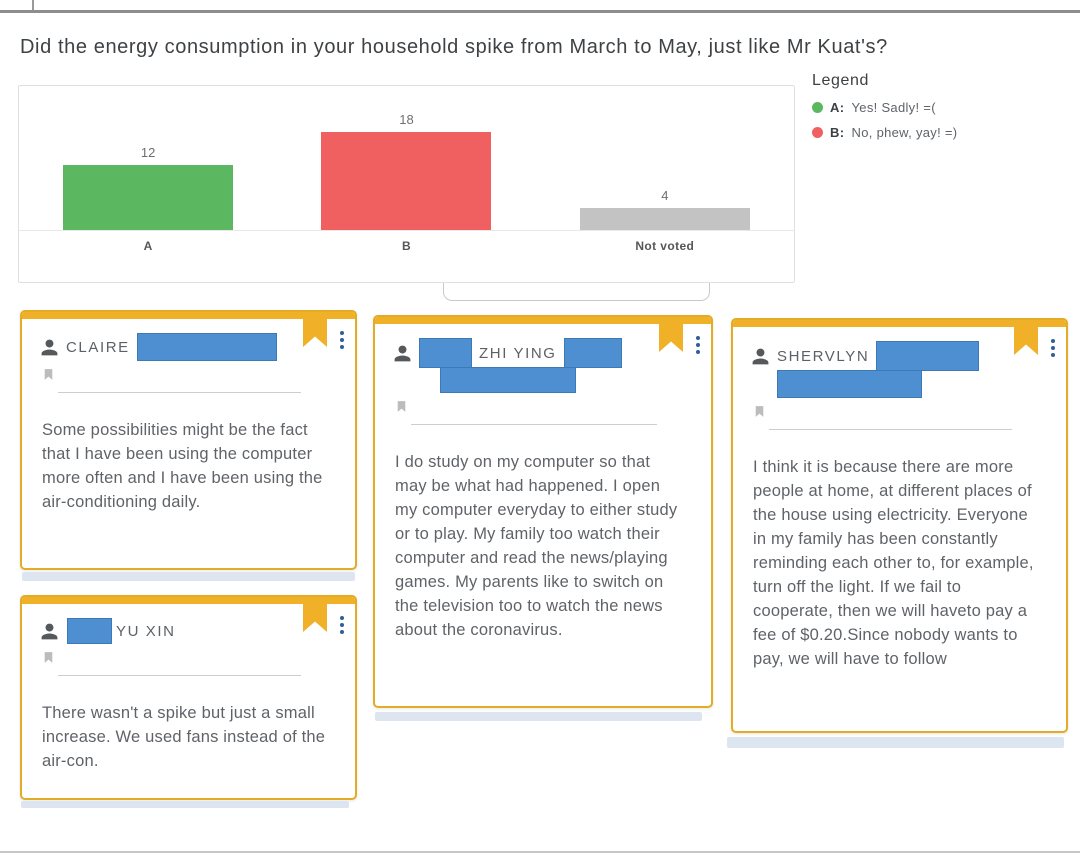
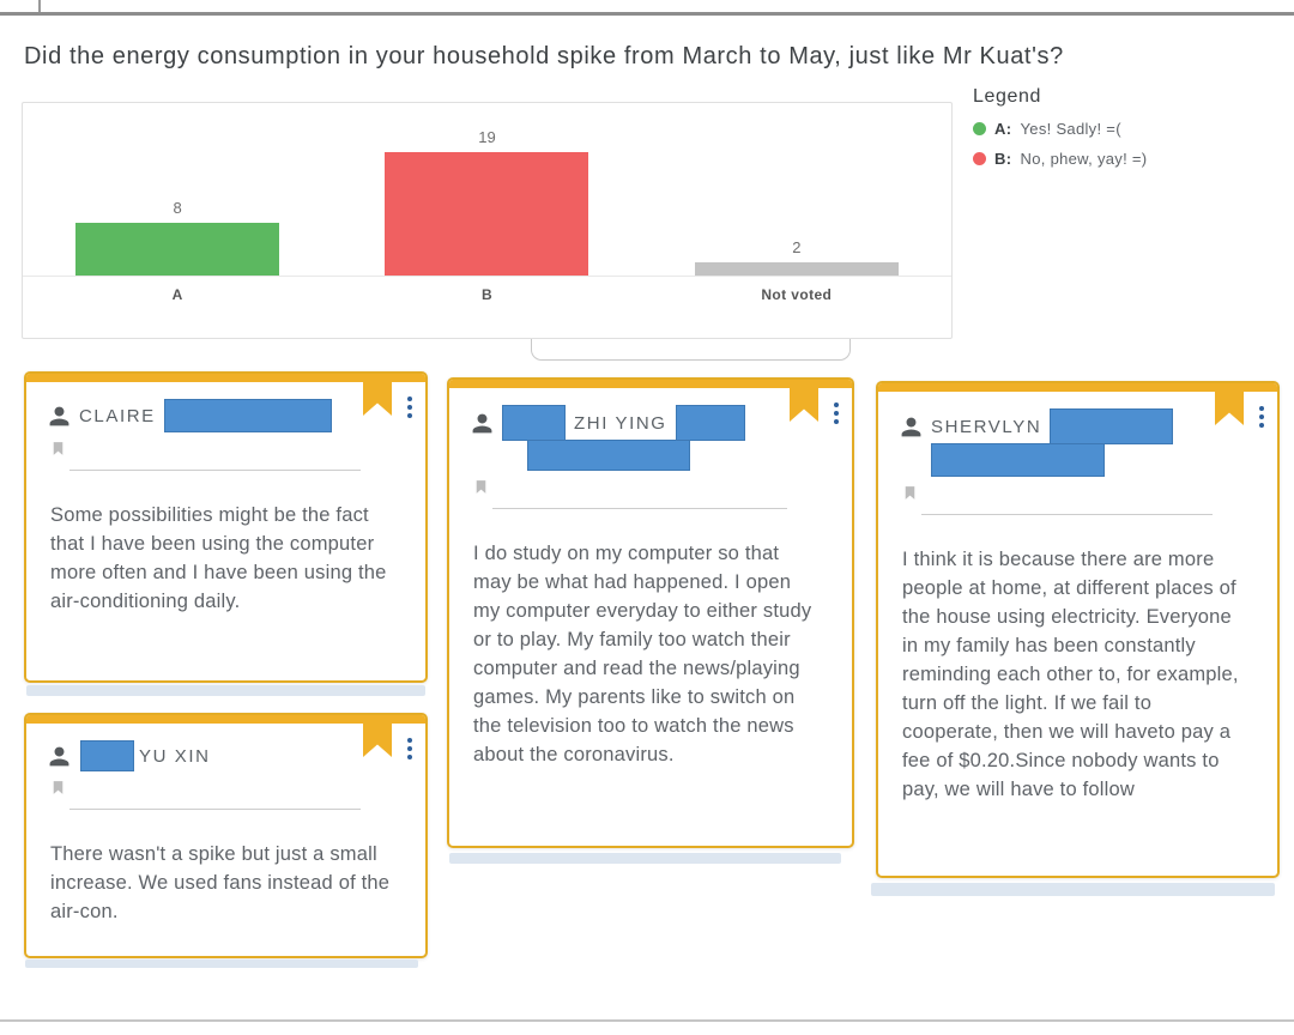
A: 12 -> 8
B: 18 -> 19
Not voted: 4 -> 2
